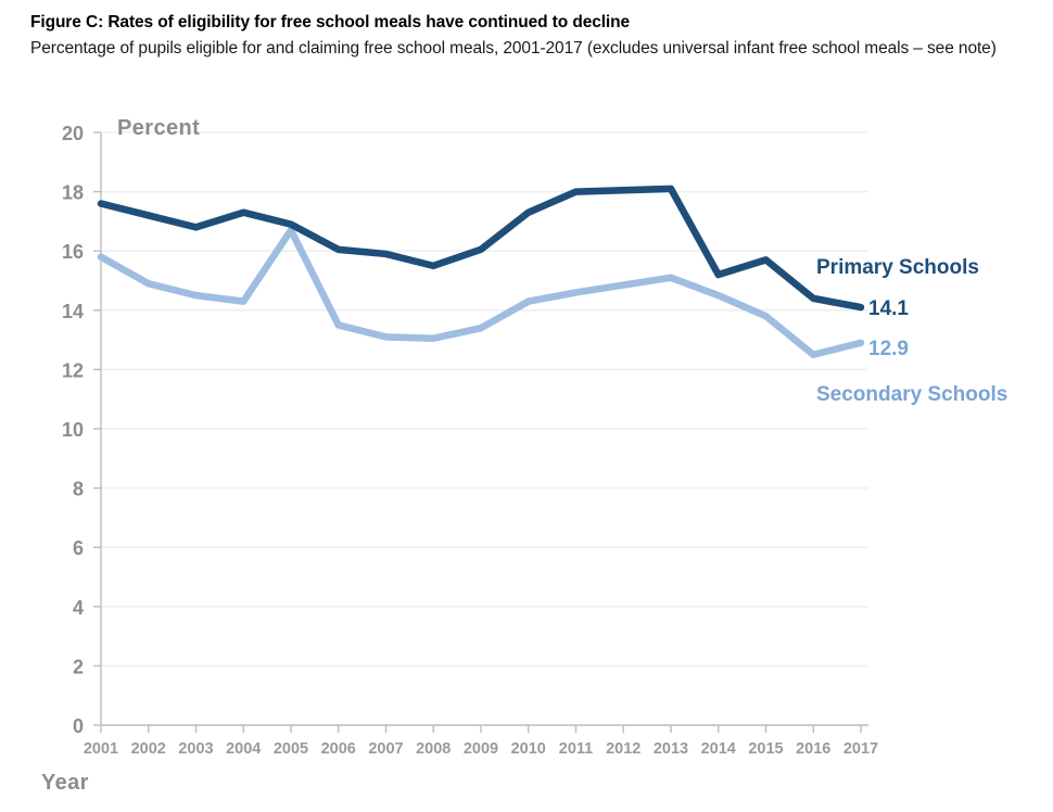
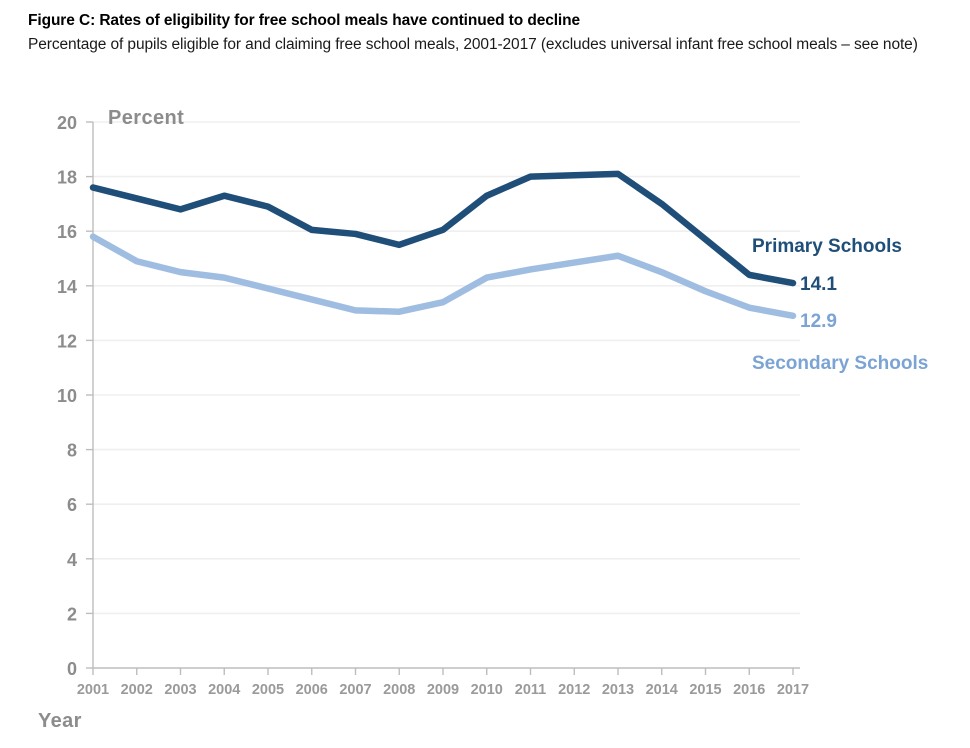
Secondary Schools/2005: 16.7 -> 13.9
Primary Schools/2014: 15.2 -> 17.0
Secondary Schools/2016: 12.5 -> 13.2
